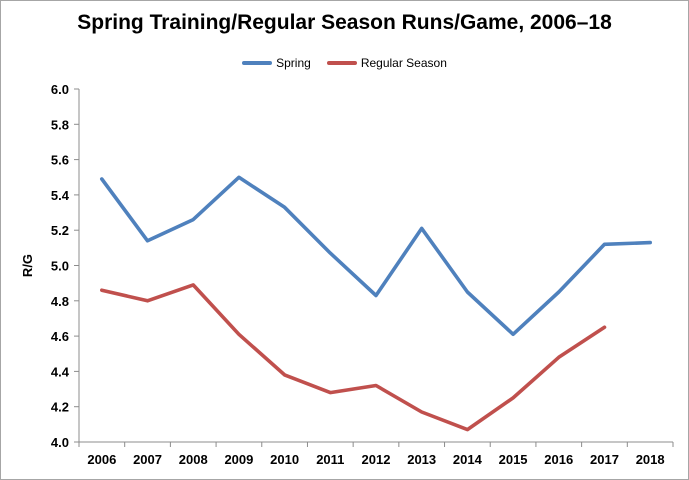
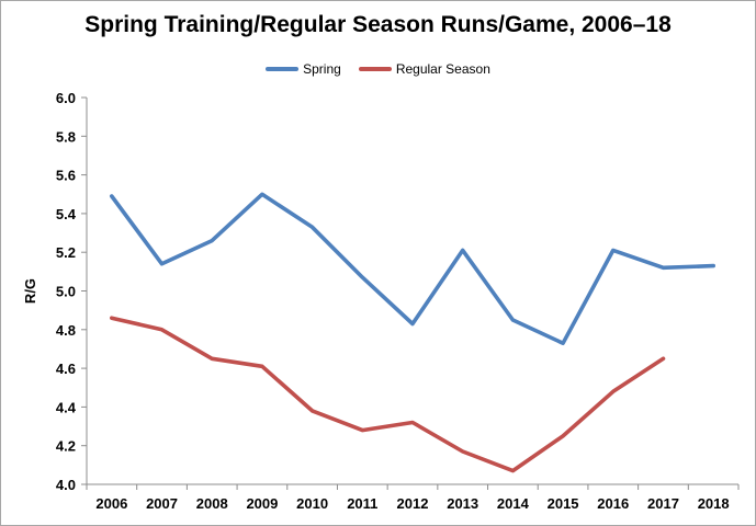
Regular Season/2008: 4.89 -> 4.65
Spring/2015: 4.61 -> 4.73
Spring/2016: 4.85 -> 5.21
